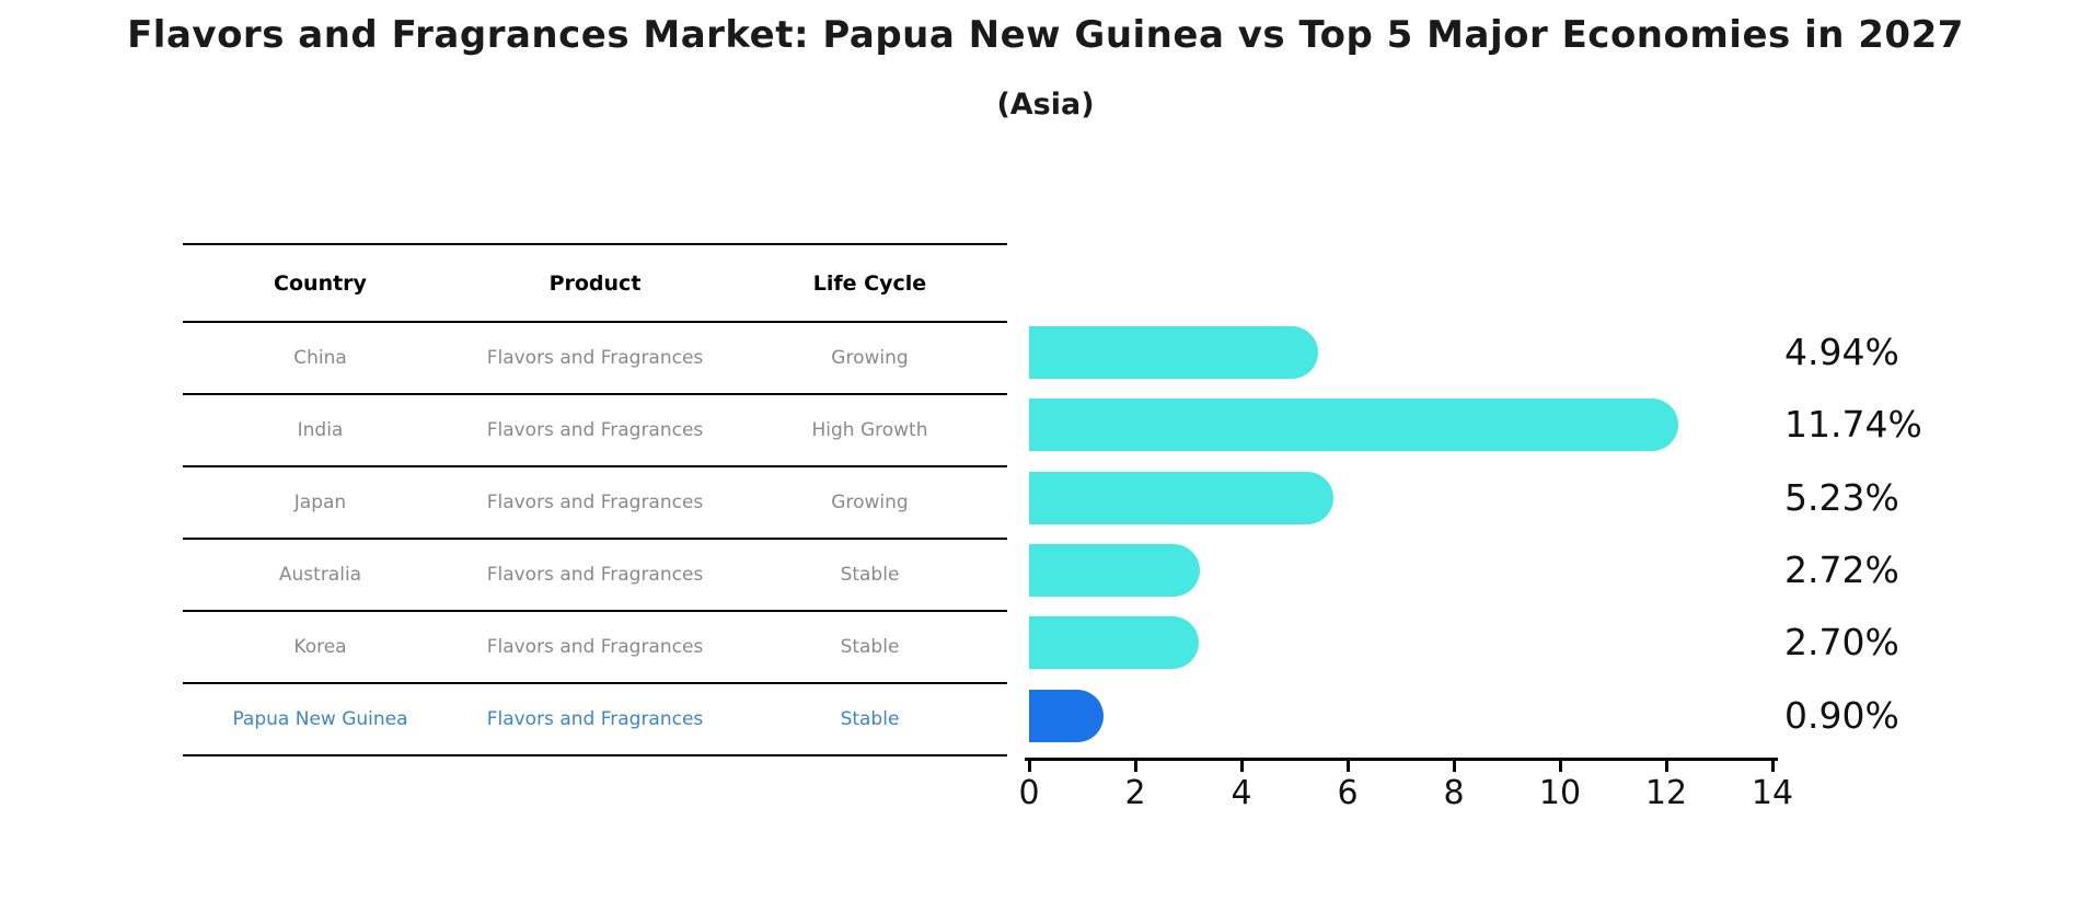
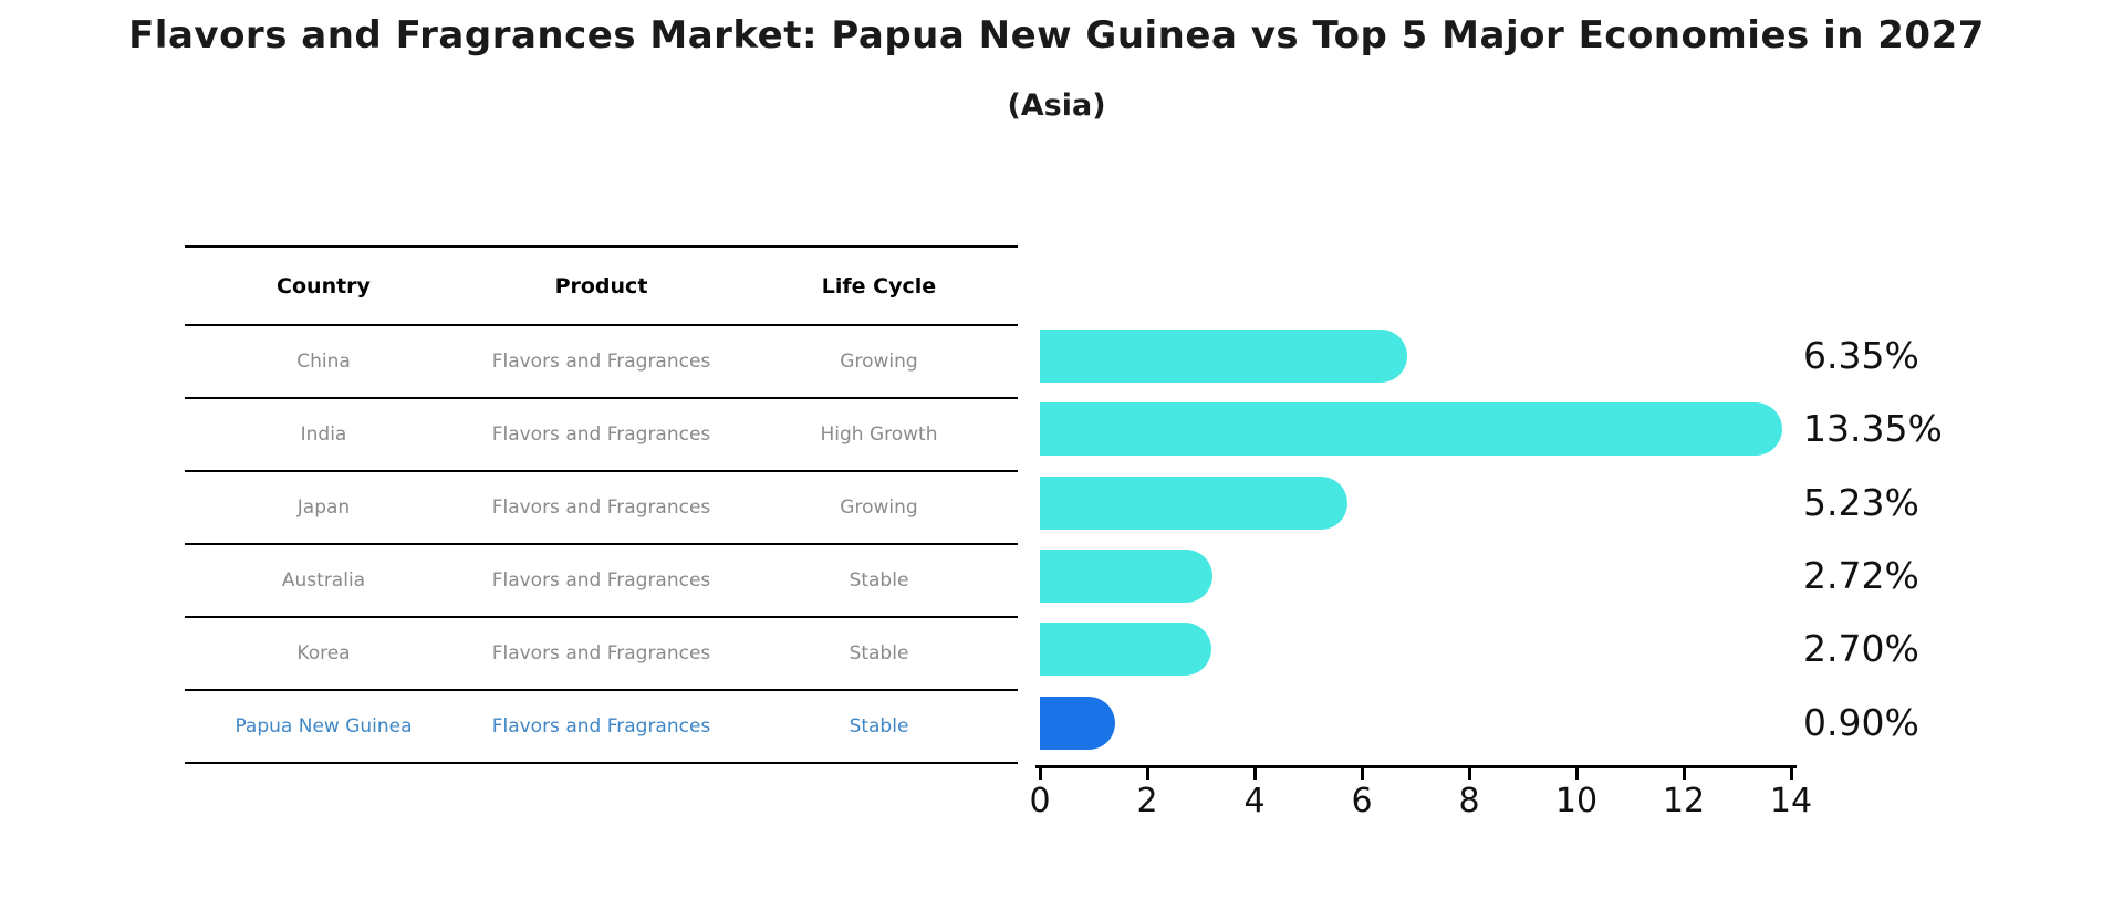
China: 4.94% -> 6.35%
India: 11.74% -> 13.35%
